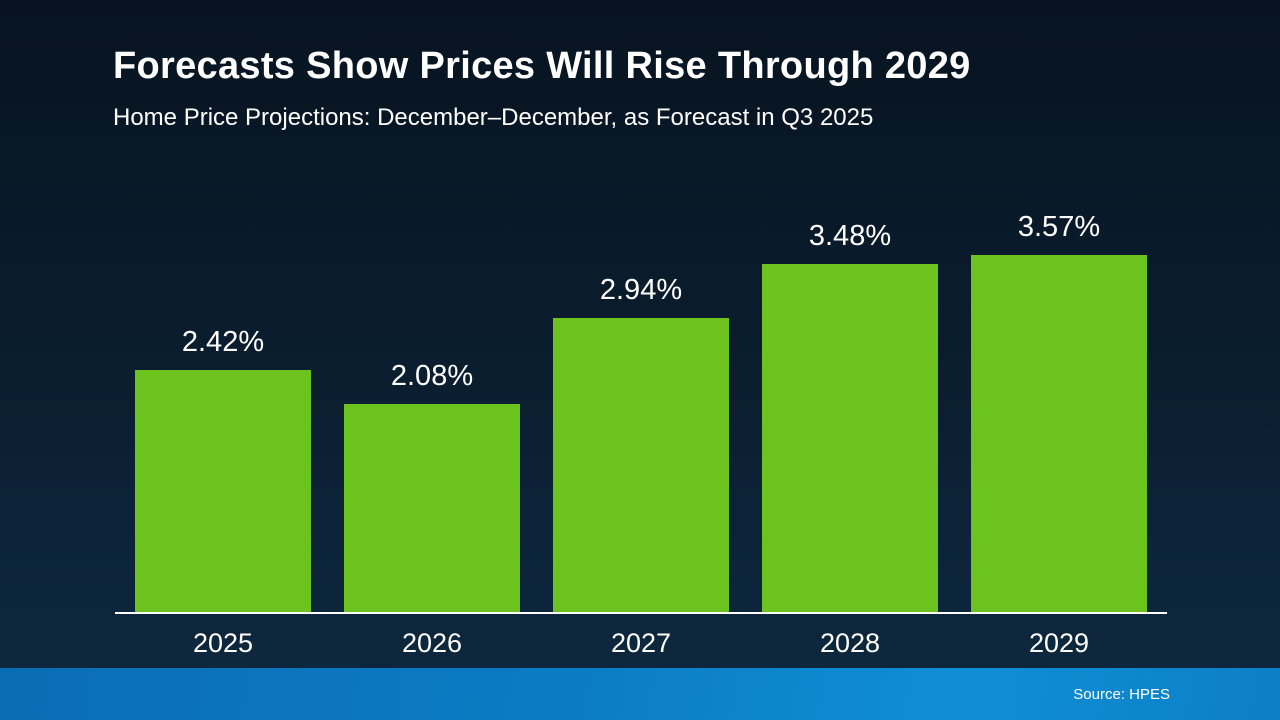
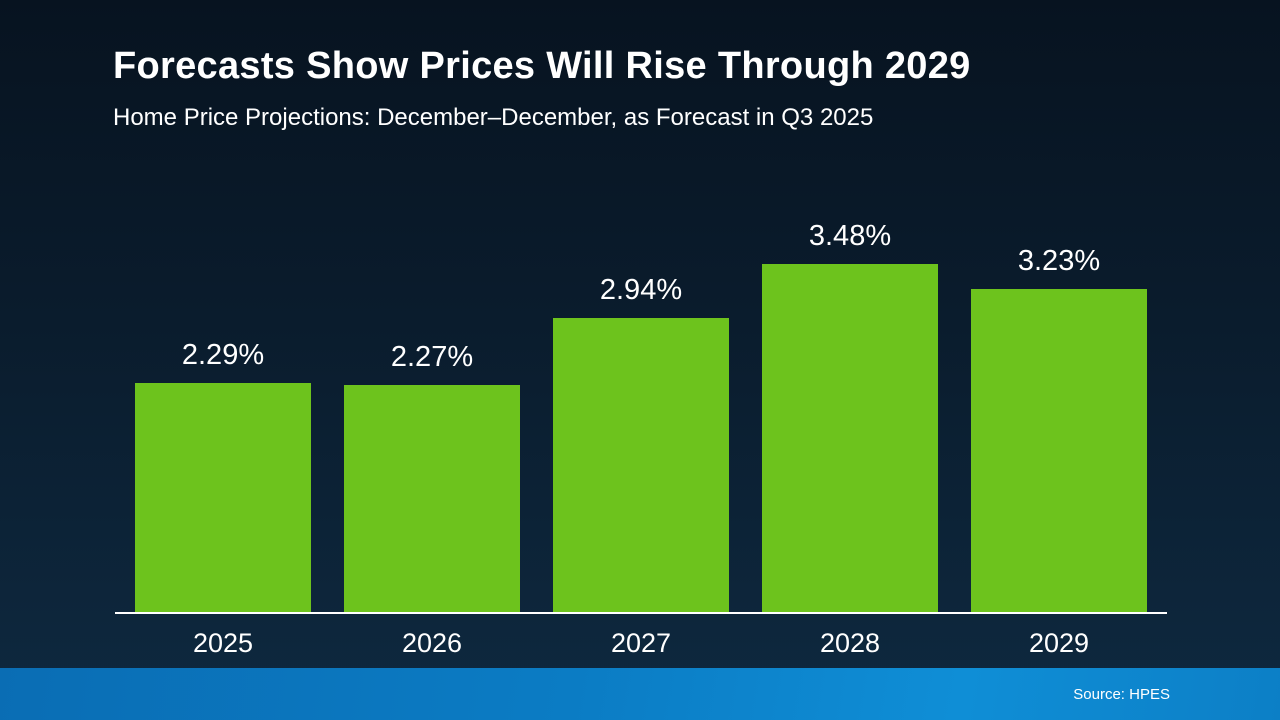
2025: 2.42% -> 2.29%
2026: 2.08% -> 2.27%
2029: 3.57% -> 3.23%
